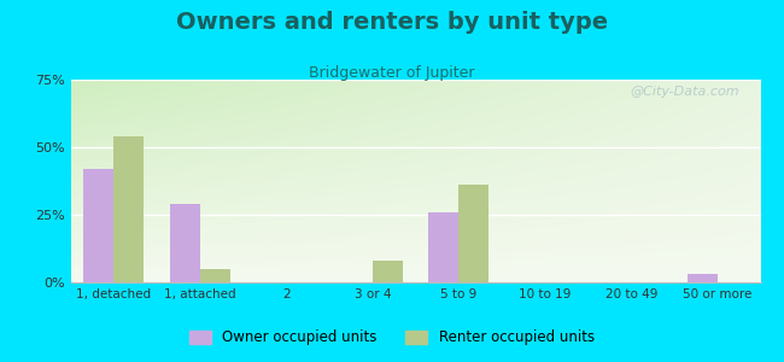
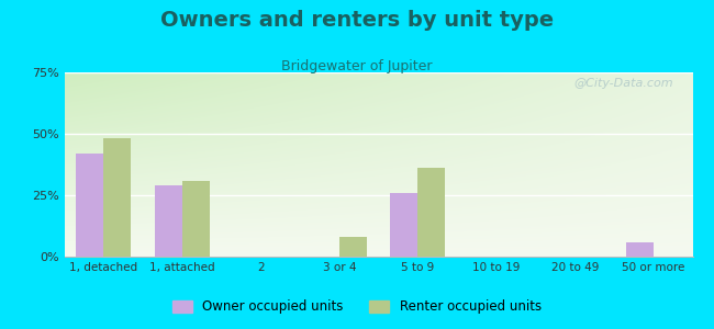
Renter occupied units/1, detached: 54% -> 48%
Renter occupied units/1, attached: 5% -> 31%
Owner occupied units/50 or more: 3% -> 6%
